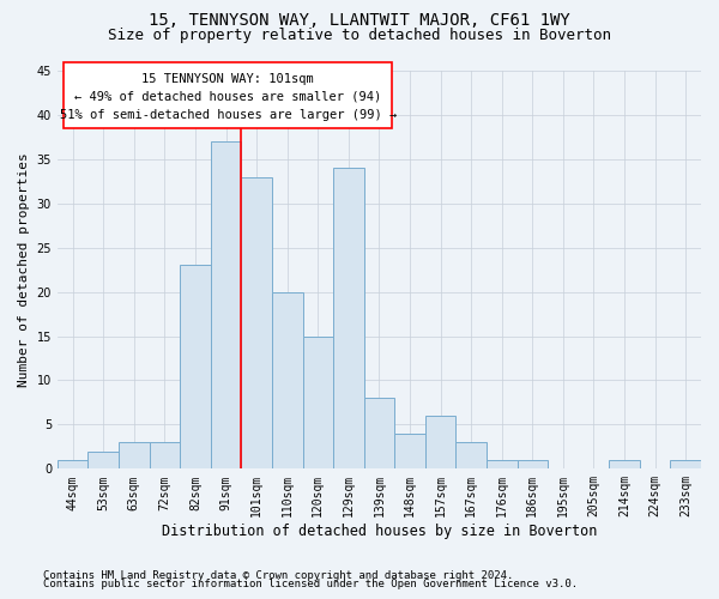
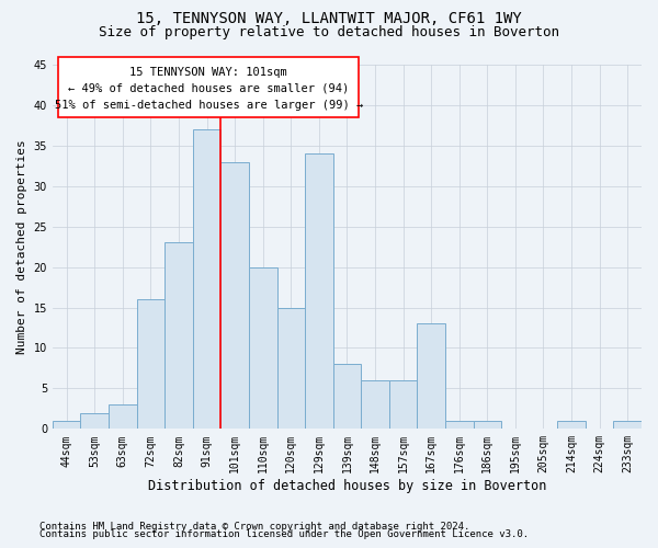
72sqm: 3 -> 16
148sqm: 4 -> 6
167sqm: 3 -> 13
